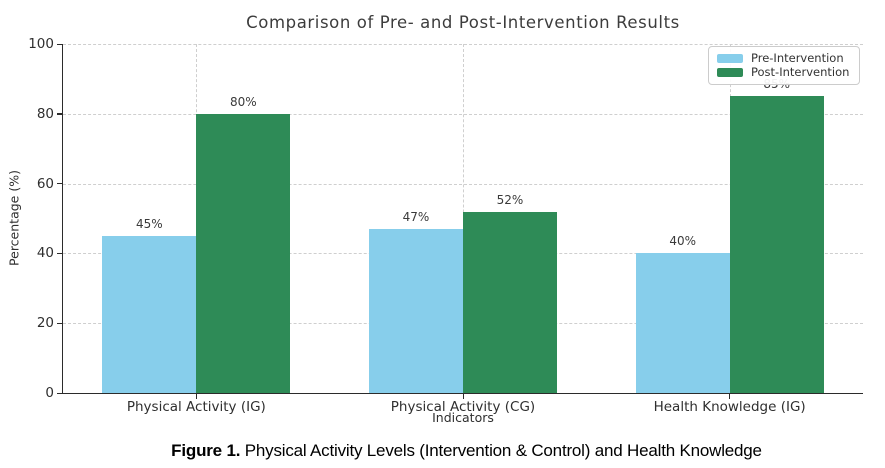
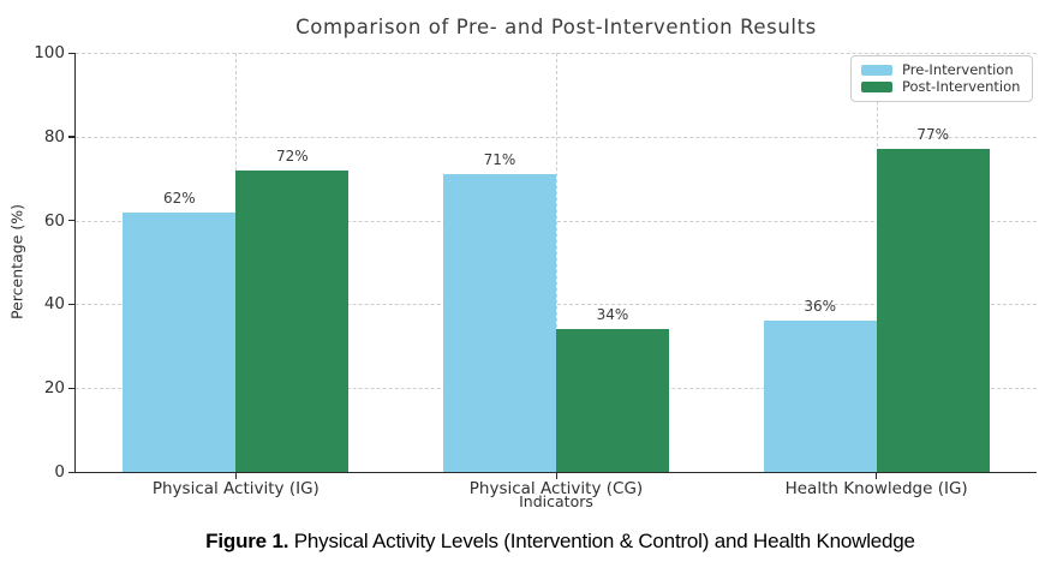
Pre-Intervention/Physical Activity (IG): 45% -> 62%
Post-Intervention/Physical Activity (IG): 80% -> 72%
Pre-Intervention/Physical Activity (CG): 47% -> 71%
Post-Intervention/Physical Activity (CG): 52% -> 34%
Pre-Intervention/Health Knowledge (IG): 40% -> 36%
Post-Intervention/Health Knowledge (IG): 85% -> 77%
